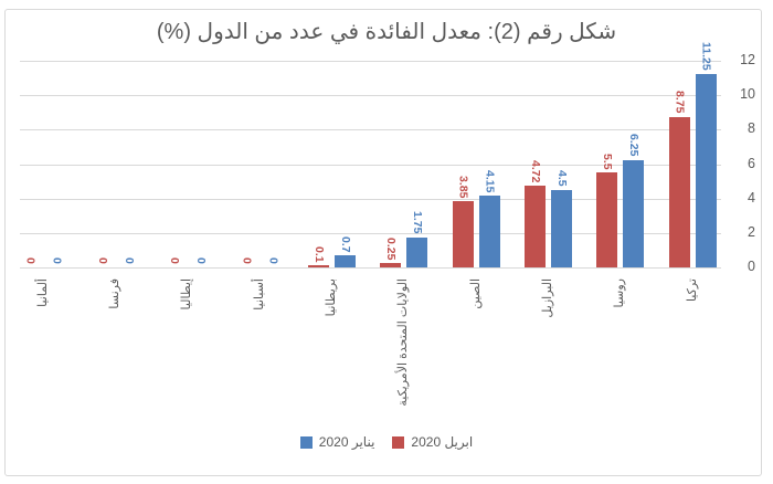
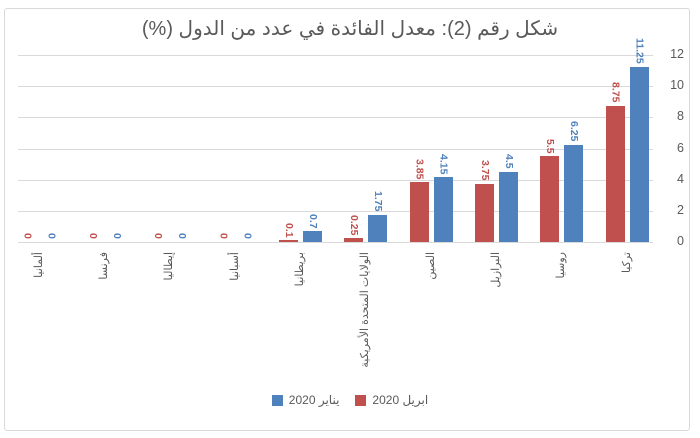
ابريل 2020/البرازيل: 4.72 -> 3.75
